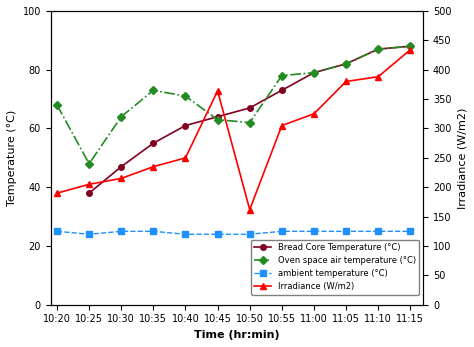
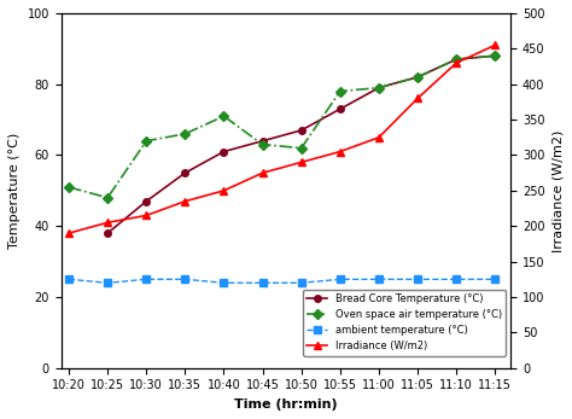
Oven space air temperature (°C)/10:20: 68 -> 51
Oven space air temperature (°C)/10:35: 73 -> 66
Irradiance (W/m2)/10:45: 364 -> 275
Irradiance (W/m2)/10:50: 162 -> 290
Irradiance (W/m2)/11:10: 388 -> 430
Irradiance (W/m2)/11:15: 434 -> 455
